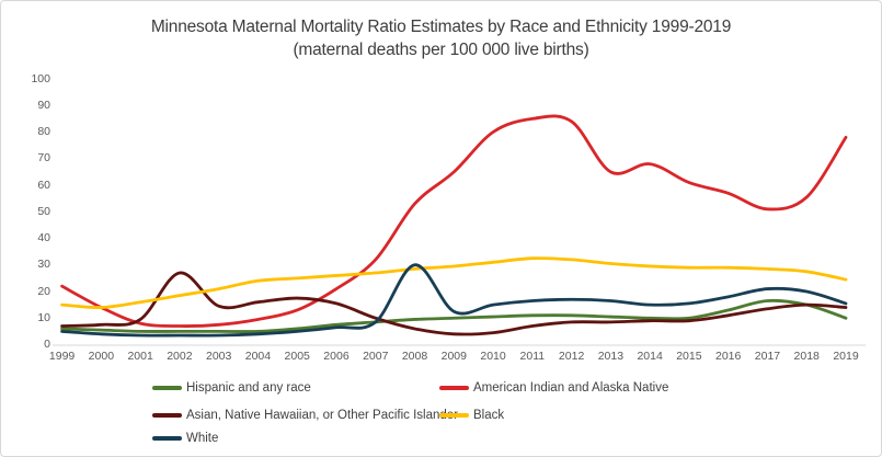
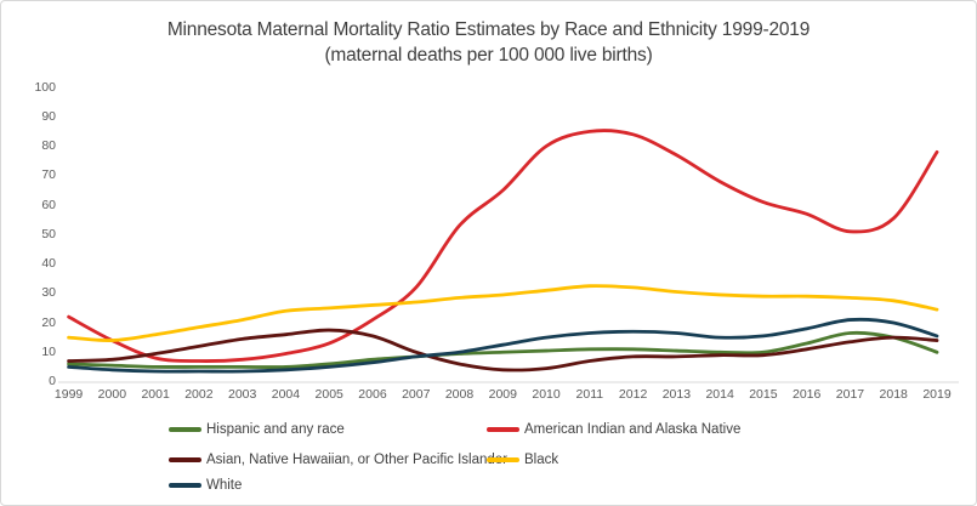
Asian, Native Hawaiian, or Other Pacific Islander/2002: 27 -> 12
White/2008: 30 -> 10
American Indian and Alaska Native/2013: 65 -> 77
